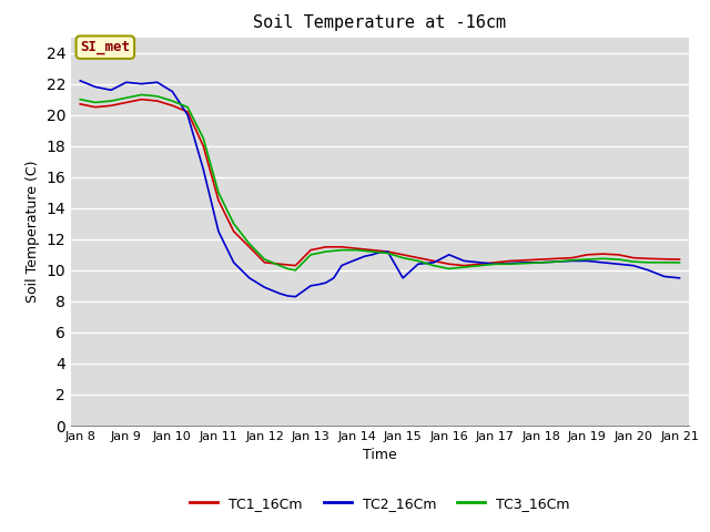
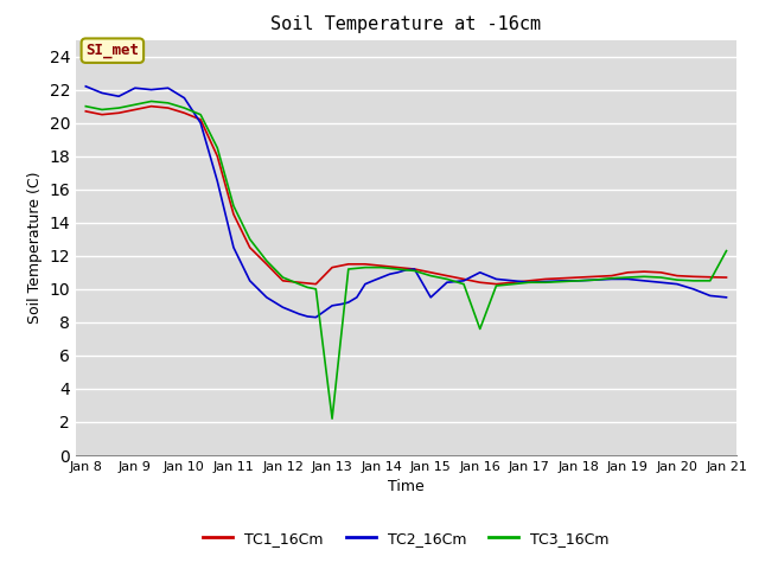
TC3_16Cm/Jan 13: 11.0 -> 2.2
TC3_16Cm/Jan 16: 10.1 -> 7.6
TC3_16Cm/Jan 21: 10.5 -> 12.3
